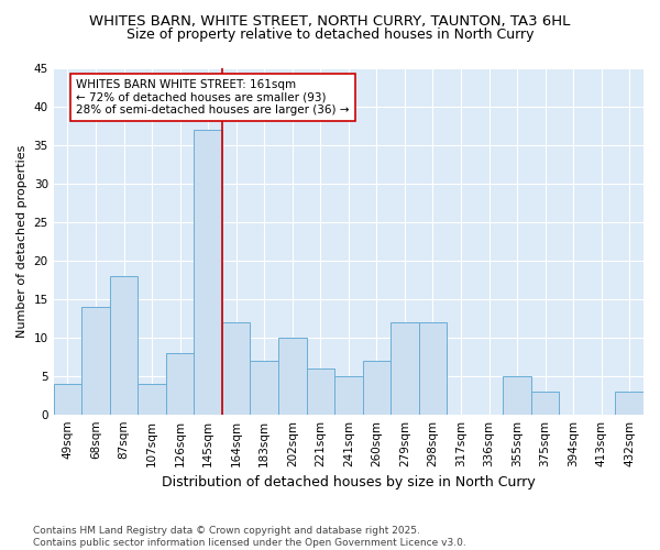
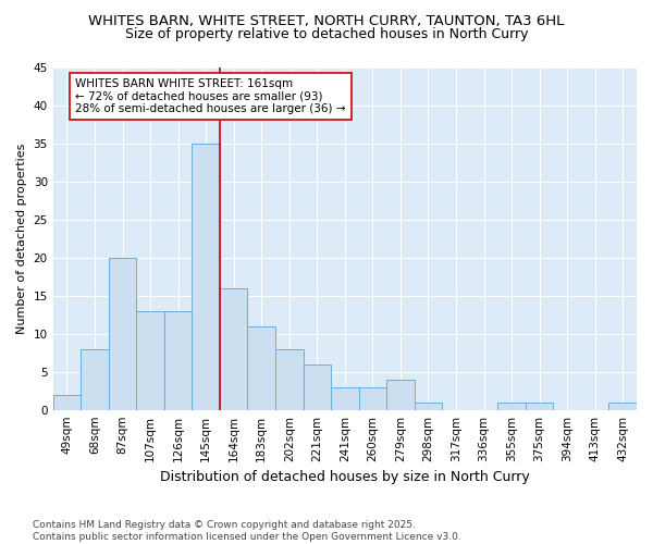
49sqm: 4 -> 2
68sqm: 14 -> 8
87sqm: 18 -> 20
107sqm: 4 -> 13
126sqm: 8 -> 13
145sqm: 37 -> 35
164sqm: 12 -> 16
183sqm: 7 -> 11
202sqm: 10 -> 8
241sqm: 5 -> 3
260sqm: 7 -> 3
279sqm: 12 -> 4
298sqm: 12 -> 1
355sqm: 5 -> 1
375sqm: 3 -> 1
432sqm: 3 -> 1
